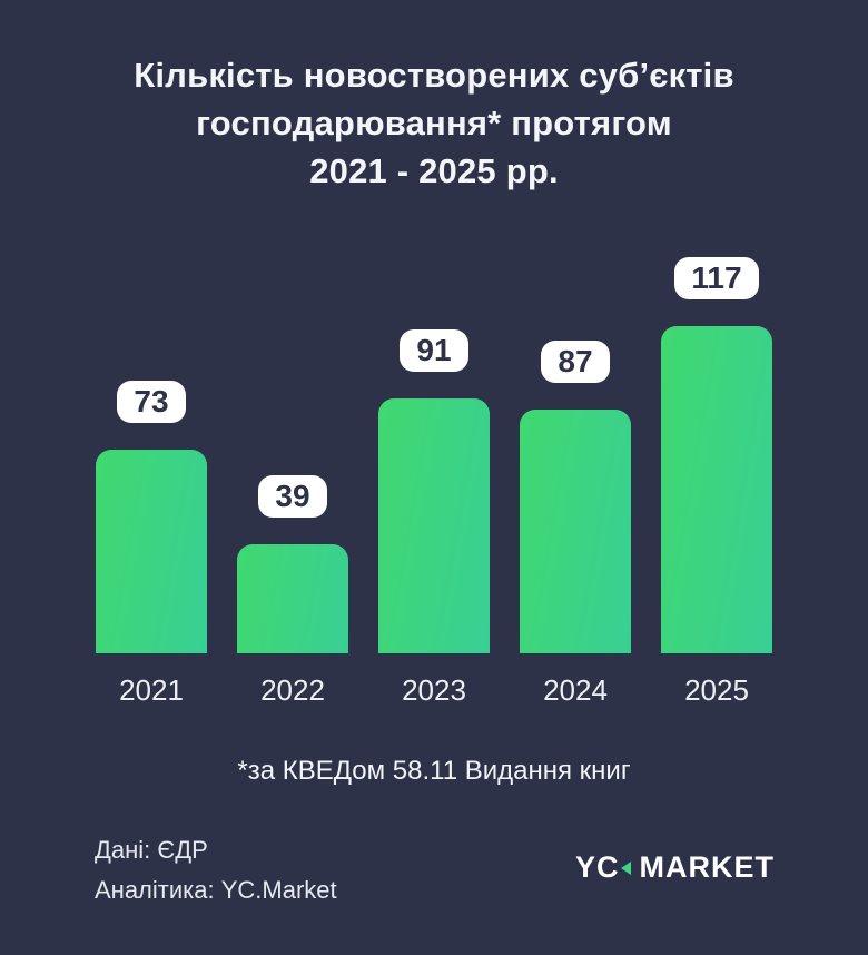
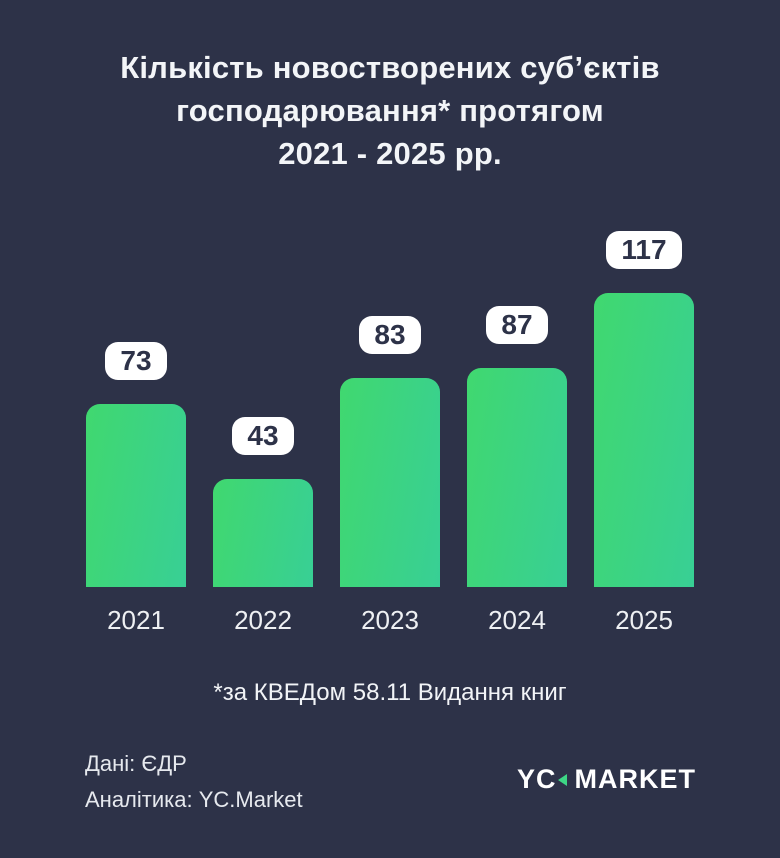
2022: 39 -> 43
2023: 91 -> 83
